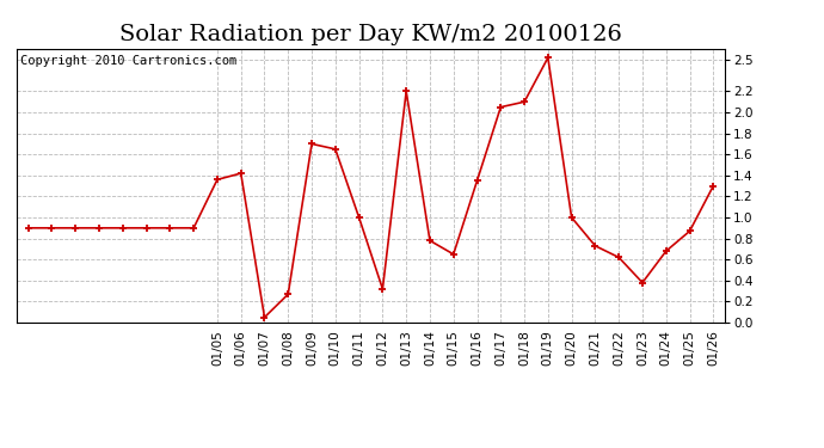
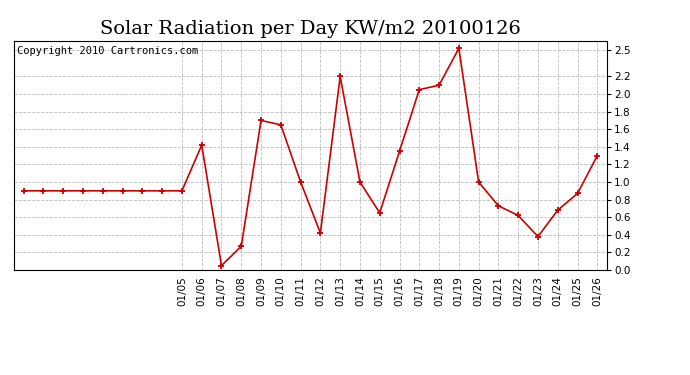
01/05: 1.36 -> 0.90
01/12: 0.32 -> 0.42
01/14: 0.78 -> 1.00
